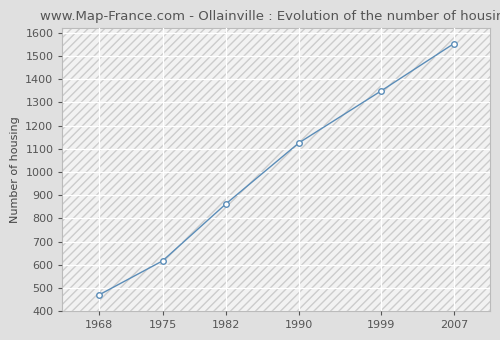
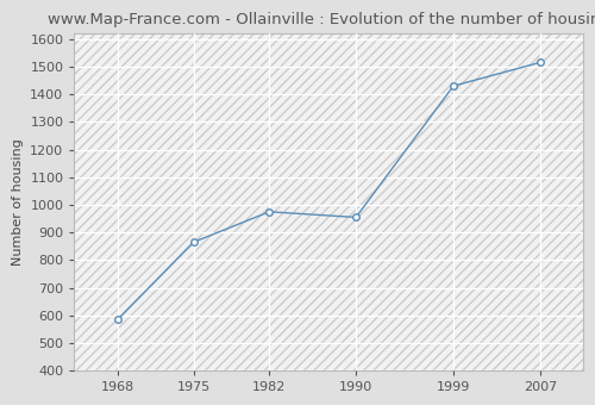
1968: 470 -> 585
1975: 617 -> 865
1982: 864 -> 975
1990: 1126 -> 955
1999: 1349 -> 1430
2007: 1553 -> 1515
